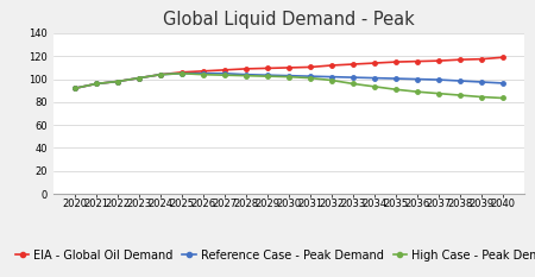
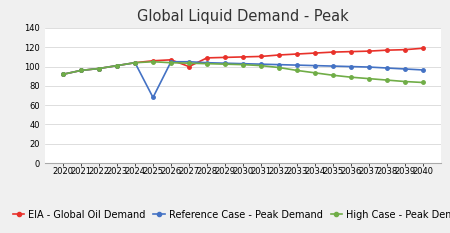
Reference Case - Peak Demand/2025: 105 -> 68
EIA - Global Oil Demand/2027: 108 -> 100
